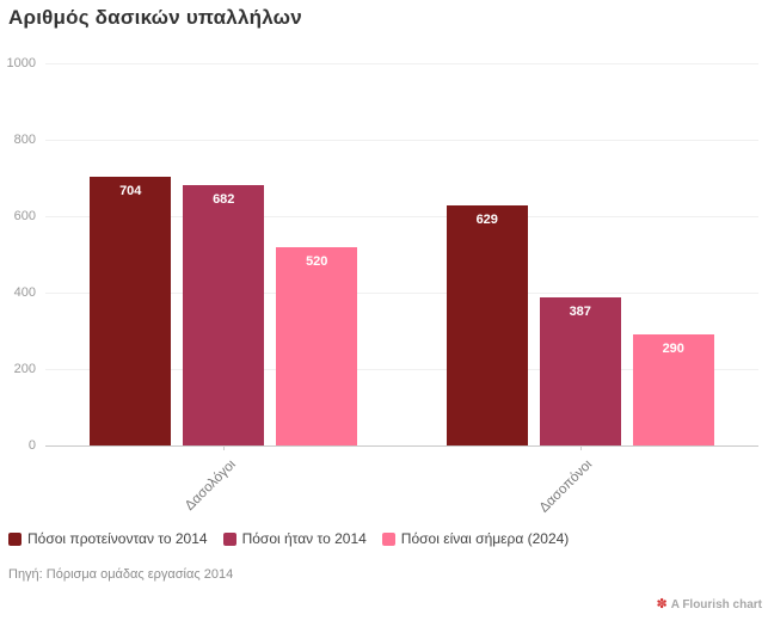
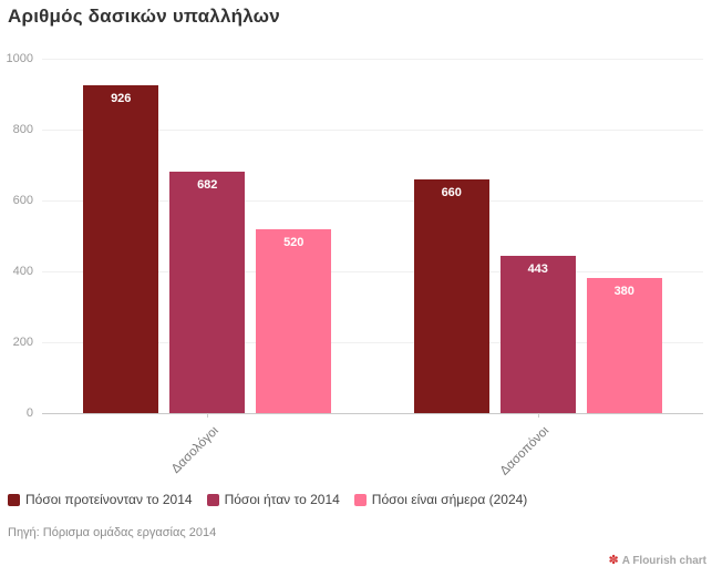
Πόσοι προτείνονταν το 2014/Δασολόγοι: 704 -> 926
Πόσοι προτείνονταν το 2014/Δασοπόνοι: 629 -> 660
Πόσοι ήταν το 2014/Δασοπόνοι: 387 -> 443
Πόσοι είναι σήμερα (2024)/Δασοπόνοι: 290 -> 380
